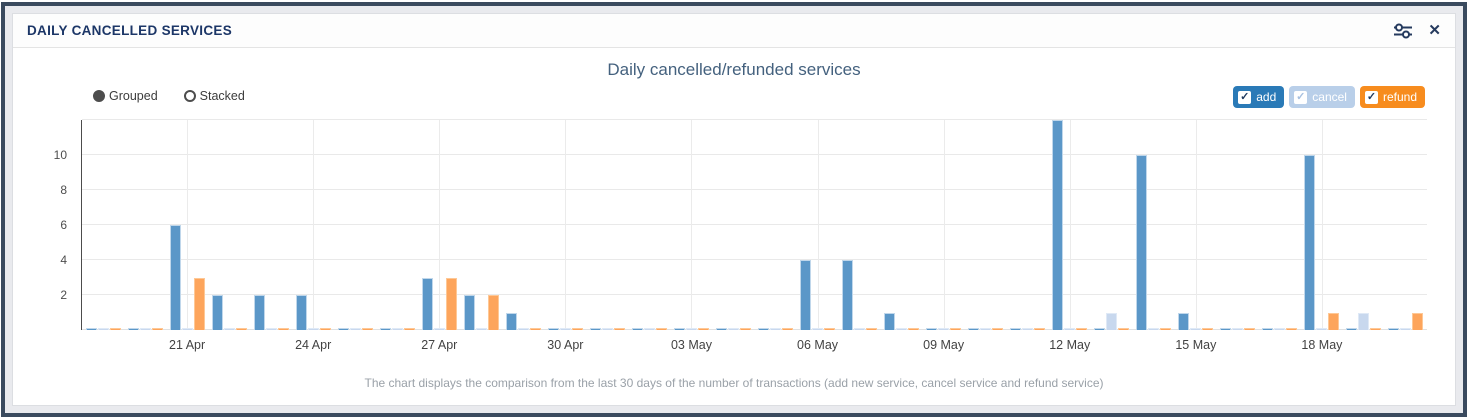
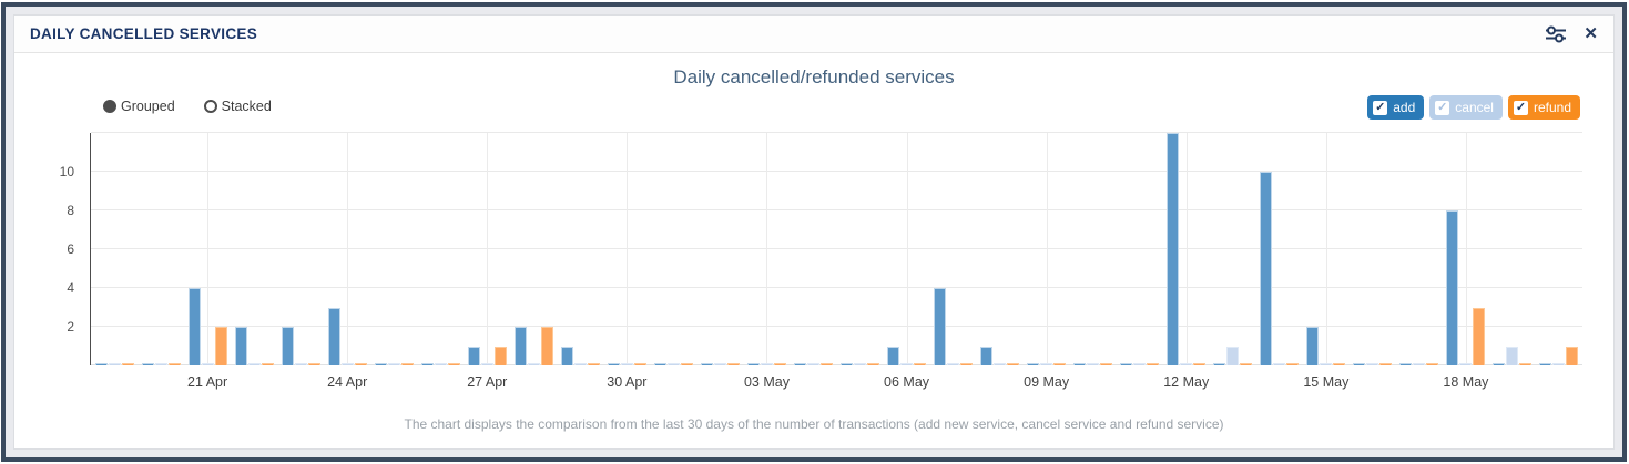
add/21 Apr: 6 -> 4
refund/21 Apr: 3 -> 2
add/24 Apr: 2 -> 3
add/27 Apr: 3 -> 1
refund/27 Apr: 3 -> 1
add/06 May: 4 -> 1
add/15 May: 1 -> 2
add/18 May: 10 -> 8
refund/18 May: 1 -> 3
